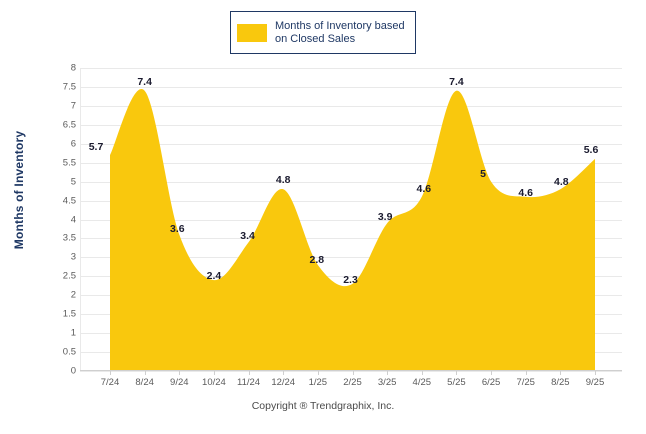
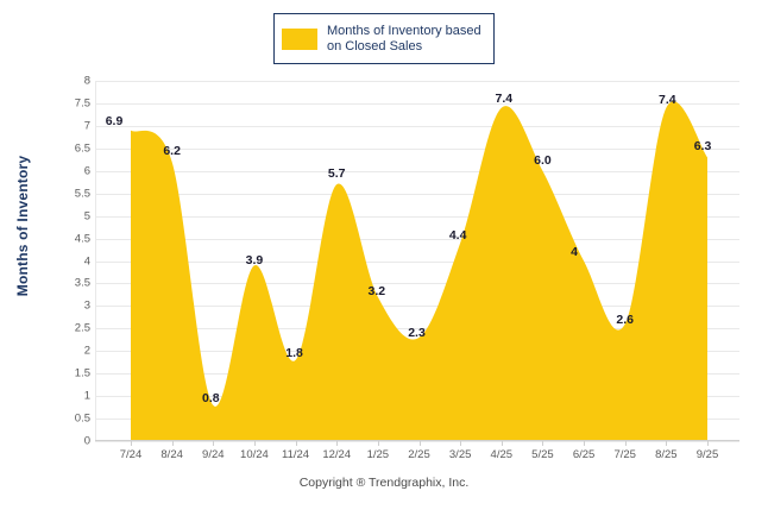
7/24: 5.7 -> 6.9
8/24: 7.4 -> 6.2
9/24: 3.6 -> 0.8
10/24: 2.4 -> 3.9
11/24: 3.4 -> 1.8
12/24: 4.8 -> 5.7
1/25: 2.8 -> 3.2
3/25: 3.9 -> 4.4
4/25: 4.6 -> 7.4
5/25: 7.4 -> 6.0
6/25: 5 -> 4
7/25: 4.6 -> 2.6
8/25: 4.8 -> 7.4
9/25: 5.6 -> 6.3
